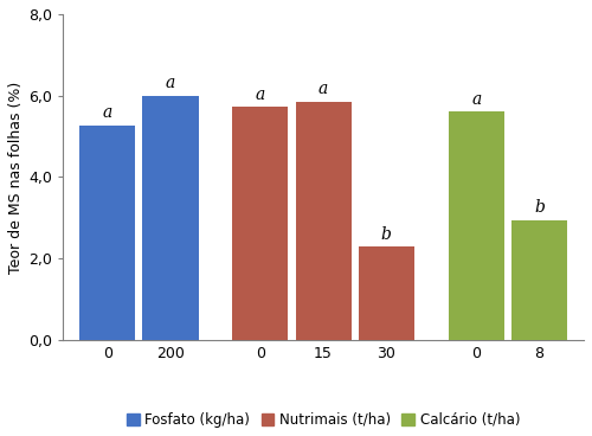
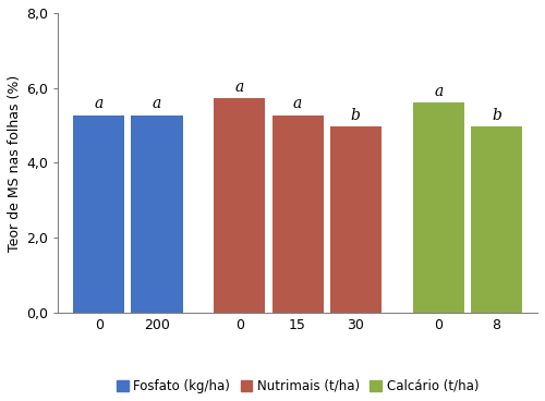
200: 6,00 -> 5,27
15: 5,85 -> 5,27
30: 2,30 -> 4,97
8: 2,95 -> 4,97
